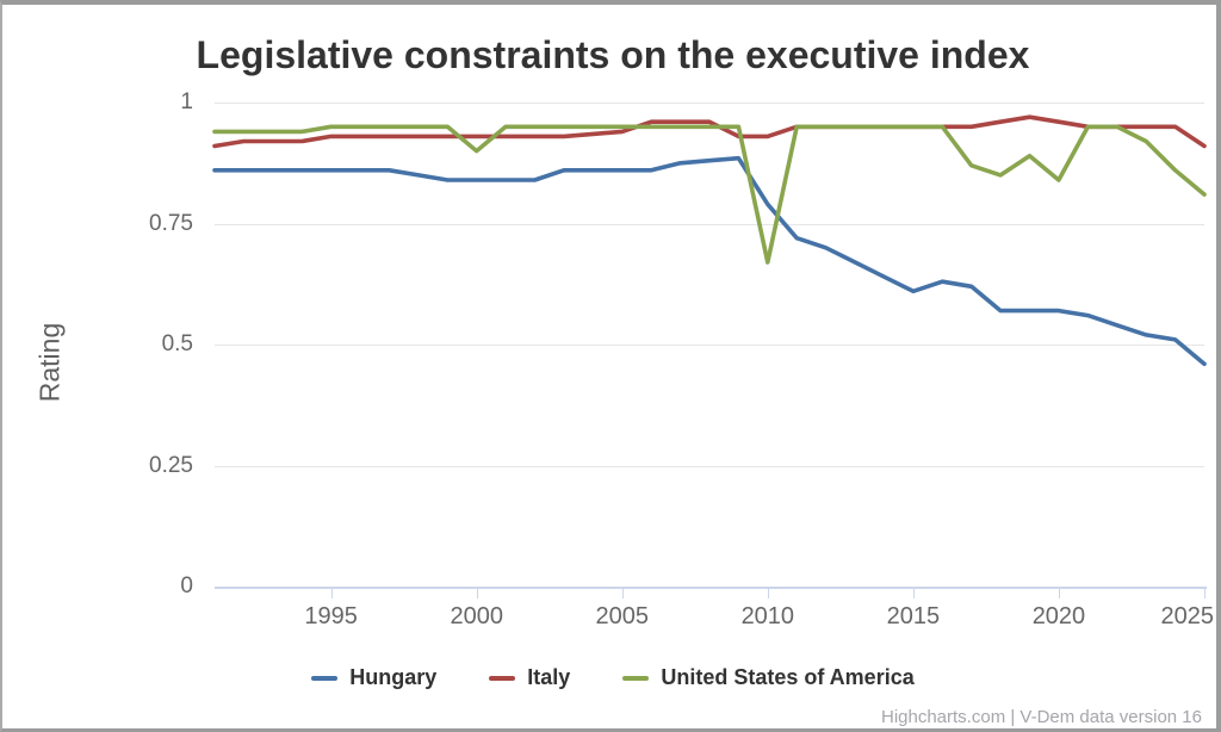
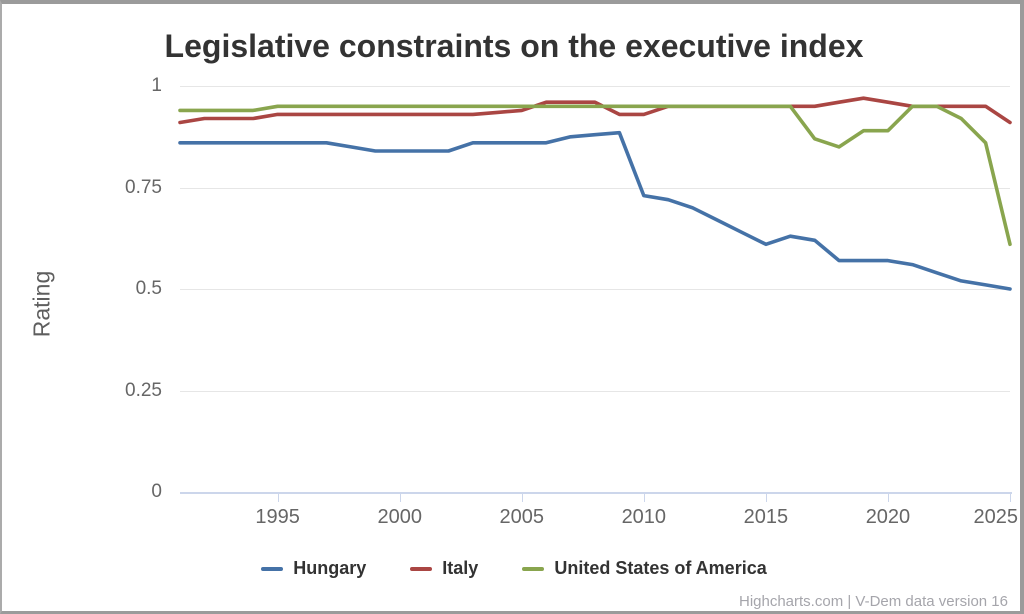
United States of America/2000: 0.90 -> 0.95
Hungary/2010: 0.79 -> 0.73
United States of America/2010: 0.67 -> 0.95
United States of America/2020: 0.84 -> 0.89
Hungary/2025: 0.46 -> 0.50
United States of America/2025: 0.81 -> 0.61
